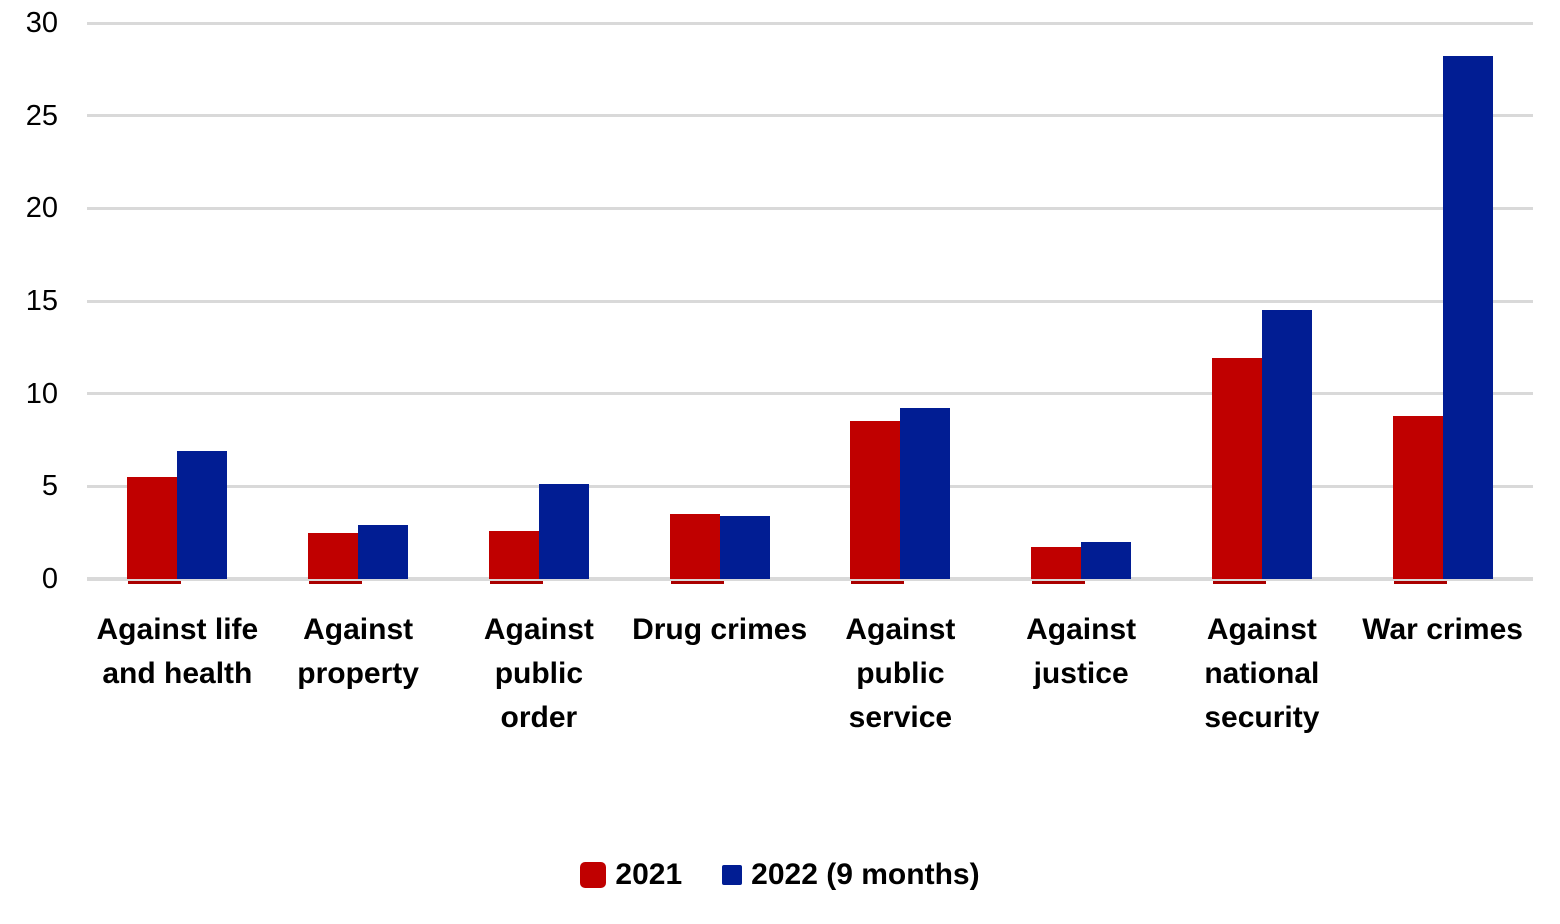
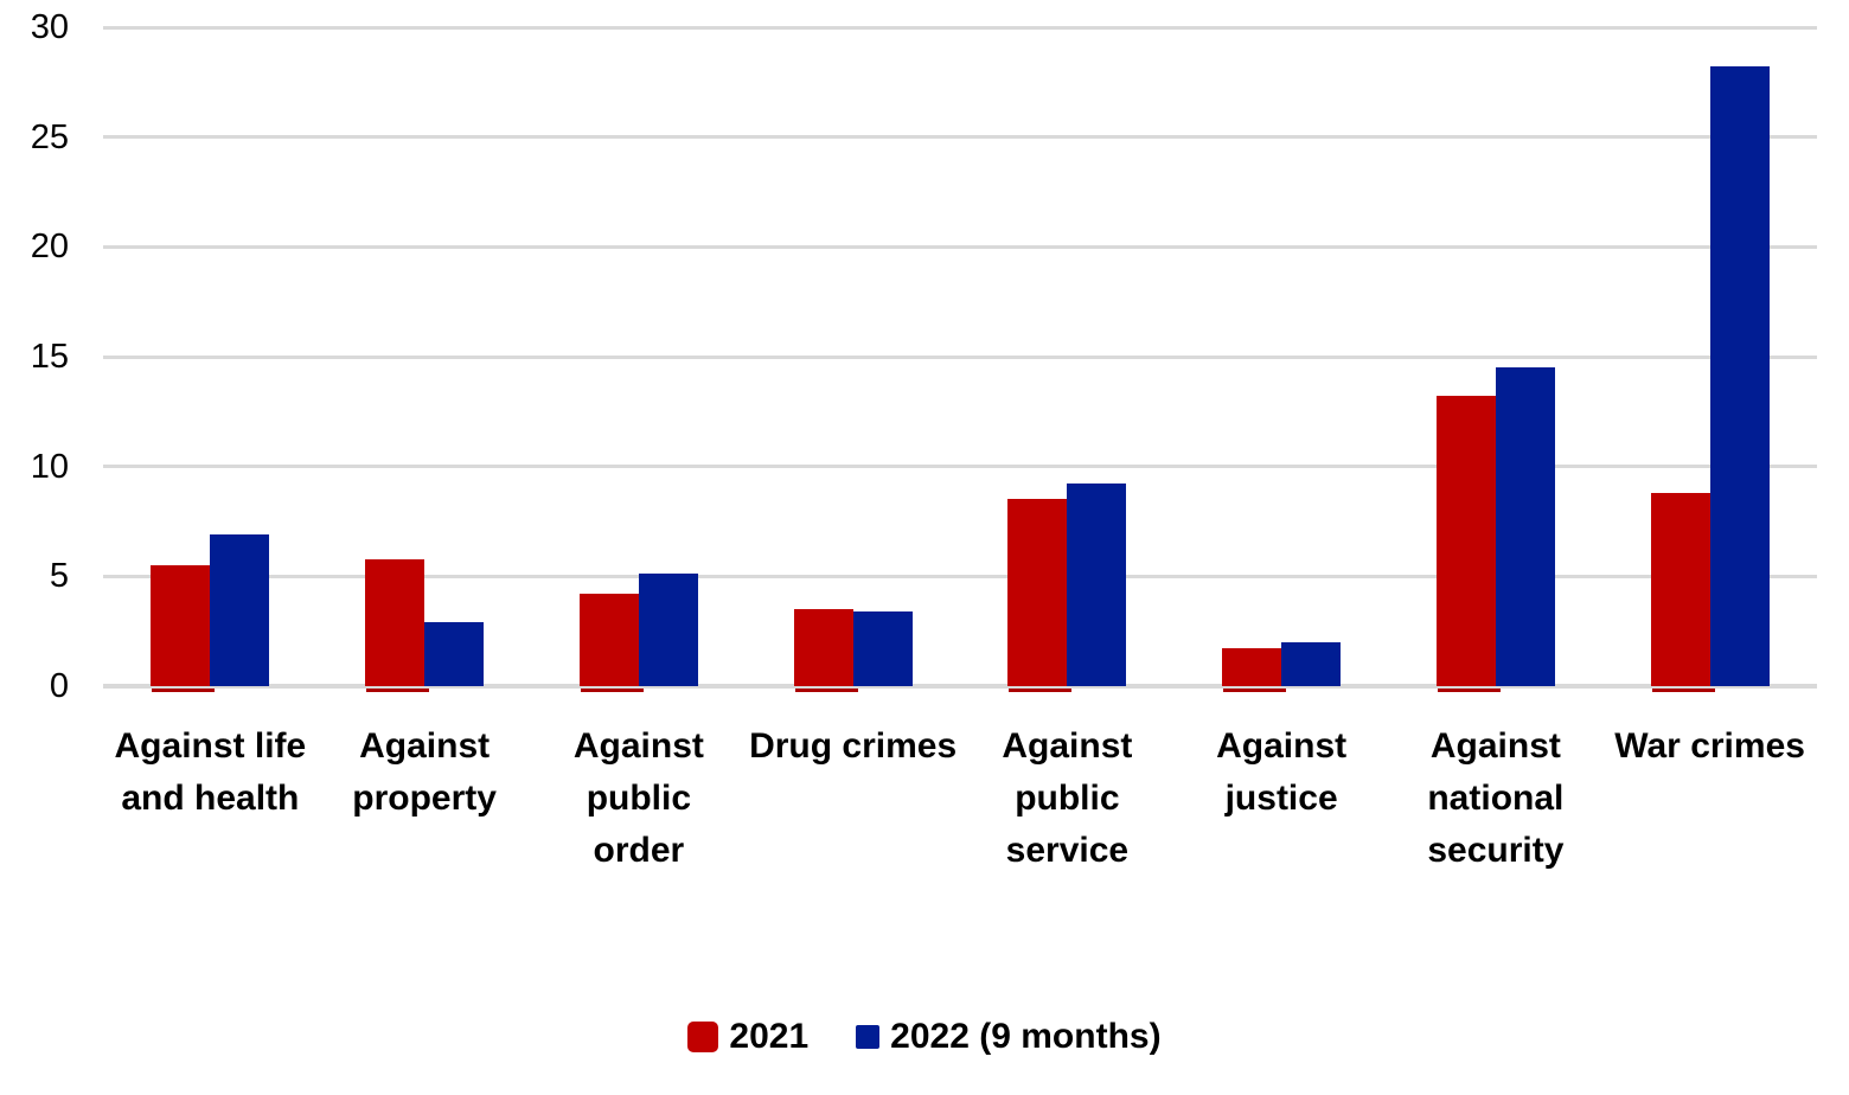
2021/Against property: 2.5 -> 5.8
2021/Against public order: 2.6 -> 4.2
2021/Against national security: 11.9 -> 13.2
